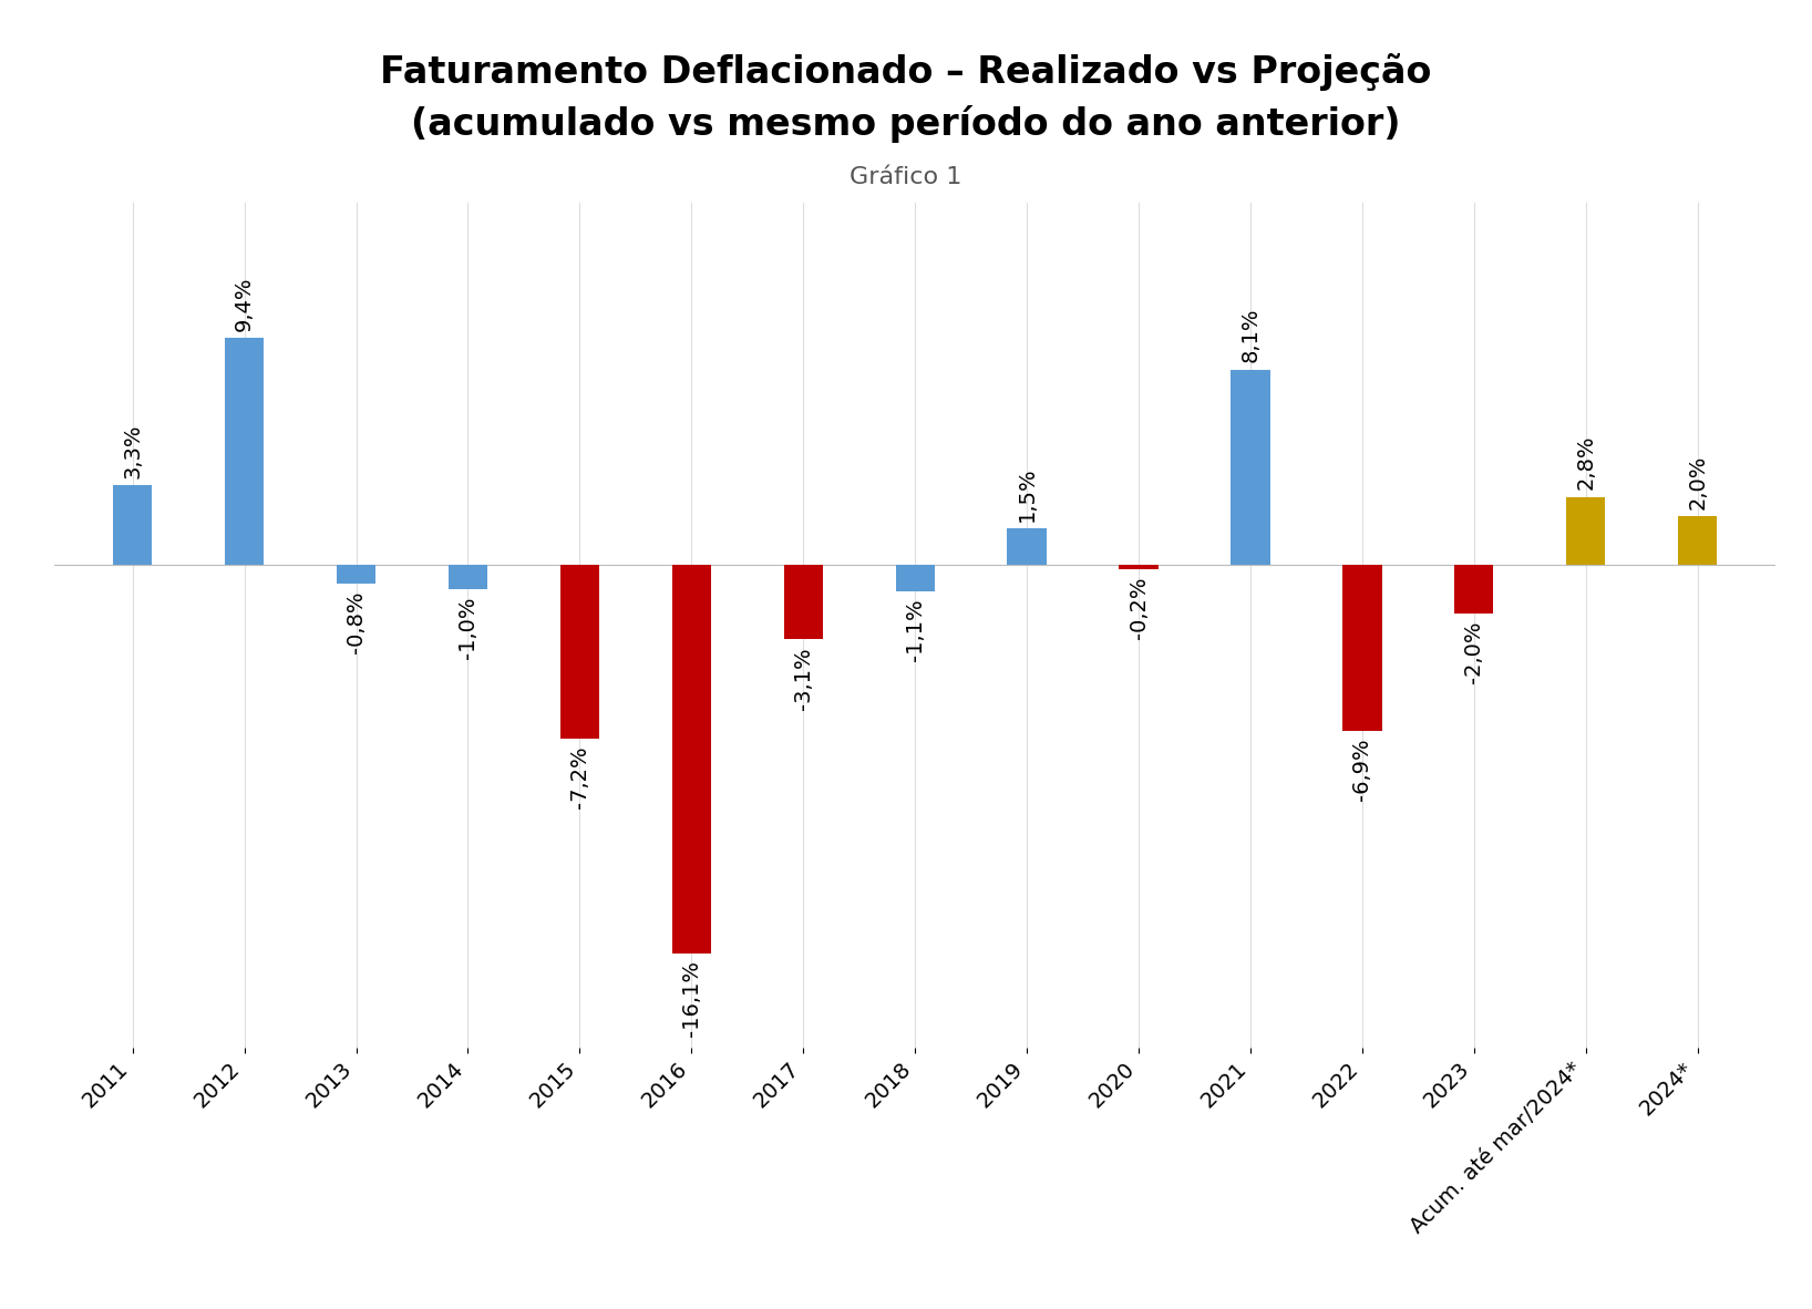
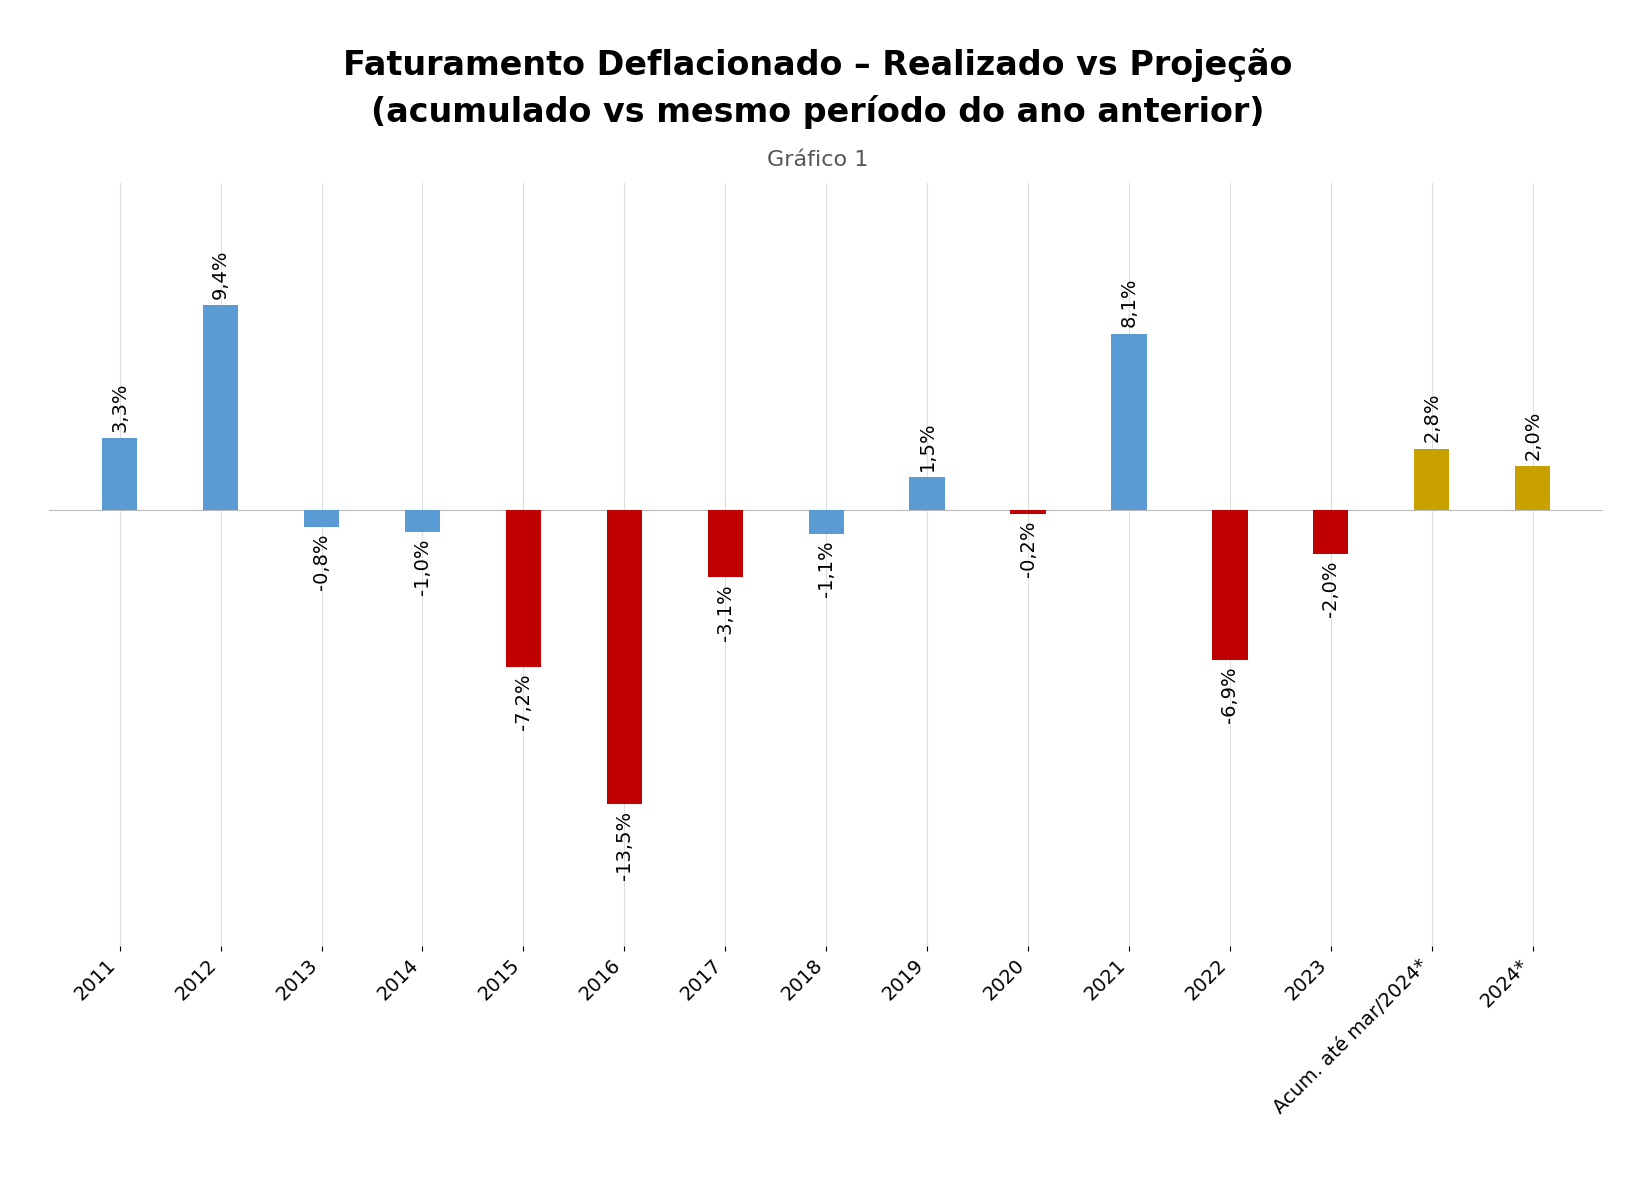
2016: -16,1% -> -13,5%
